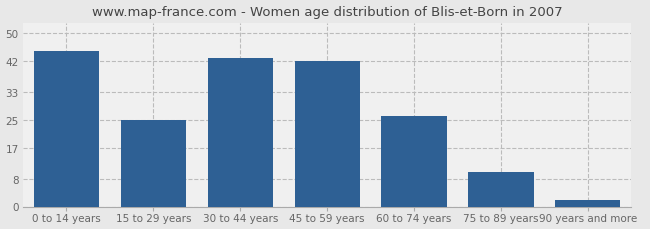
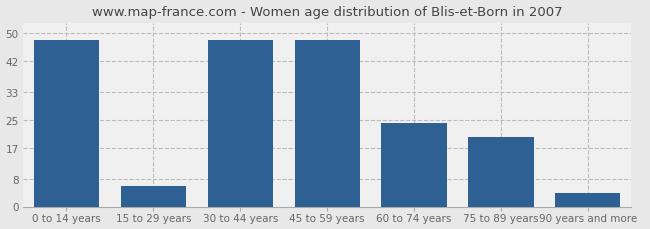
0 to 14 years: 45 -> 48
15 to 29 years: 25 -> 6
30 to 44 years: 43 -> 48
45 to 59 years: 42 -> 48
60 to 74 years: 26 -> 24
75 to 89 years: 10 -> 20
90 years and more: 2 -> 4
